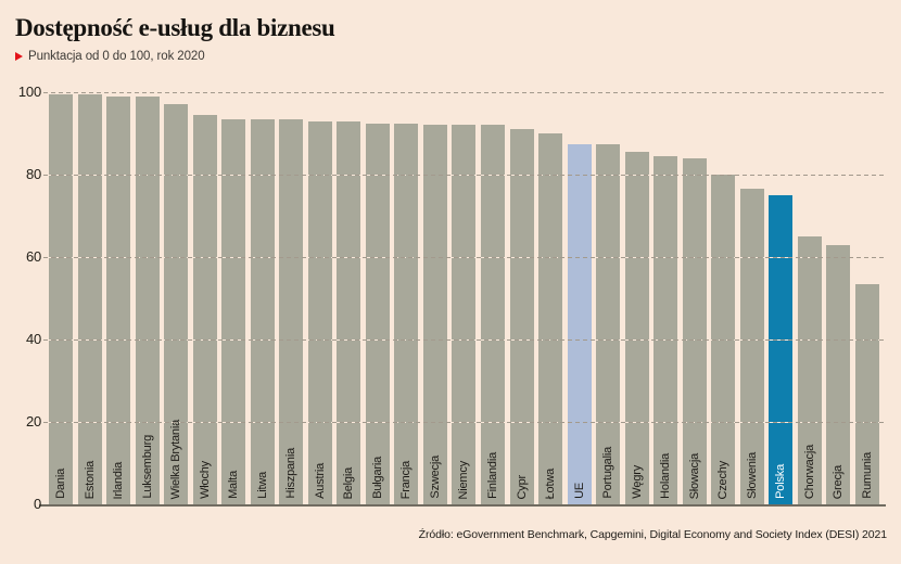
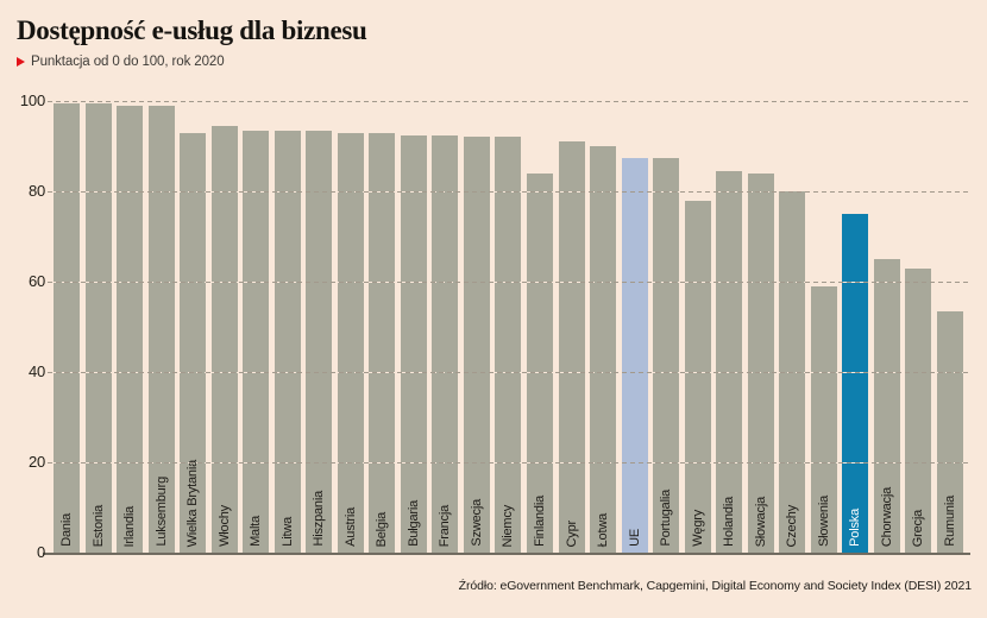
Wielka Brytania: 97 -> 93
Finlandia: 92 -> 84
Węgry: 86 -> 78
Słowenia: 76 -> 59
